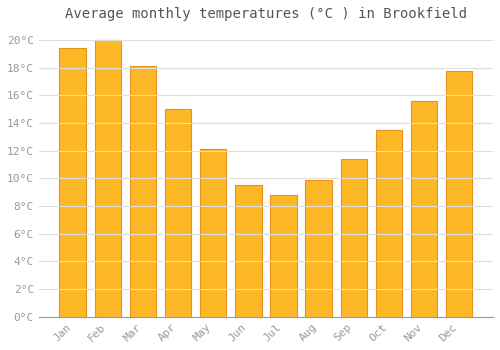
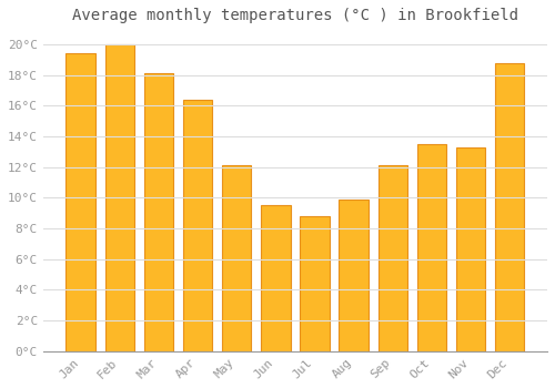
Apr: 15.0°C -> 16.4°C
Sep: 11.4°C -> 12.1°C
Nov: 15.6°C -> 13.3°C
Dec: 17.8°C -> 18.8°C
